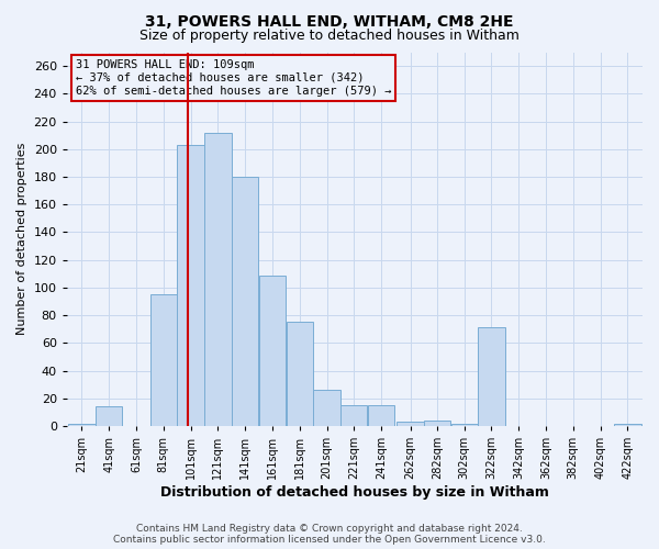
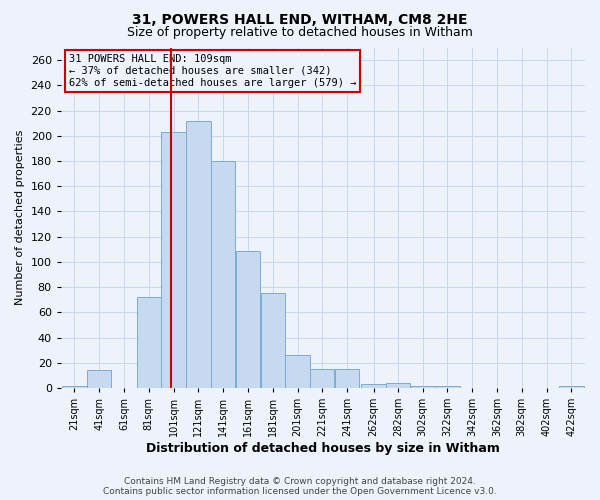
81sqm: 95 -> 72
322sqm: 71 -> 2
